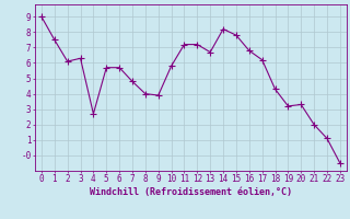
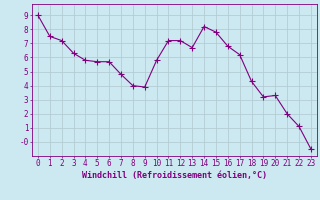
2: 6.1 -> 7.2
4: 2.7 -> 5.8
